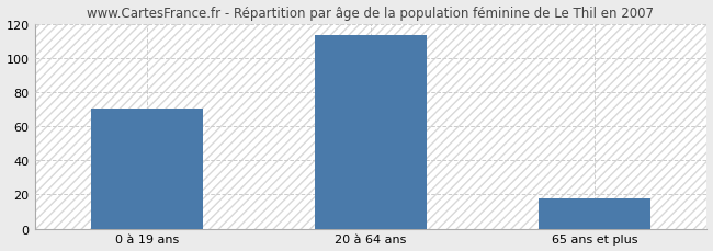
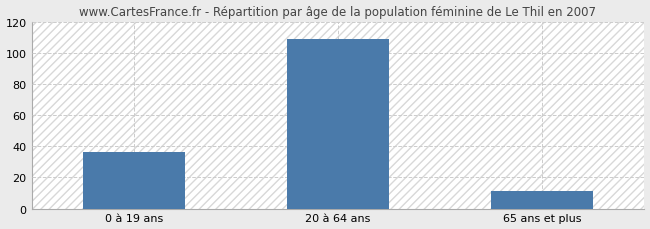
0 à 19 ans: 70 -> 36
20 à 64 ans: 113 -> 109
65 ans et plus: 18 -> 11
